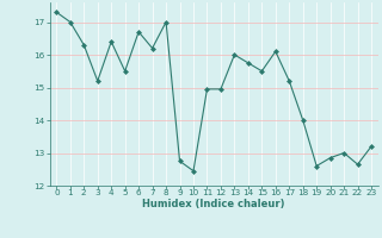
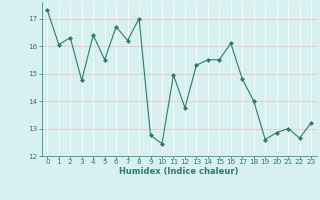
1: 17.00 -> 16.05
3: 15.20 -> 14.75
12: 14.95 -> 13.75
13: 16.00 -> 15.30
14: 15.75 -> 15.50
17: 15.20 -> 14.80
